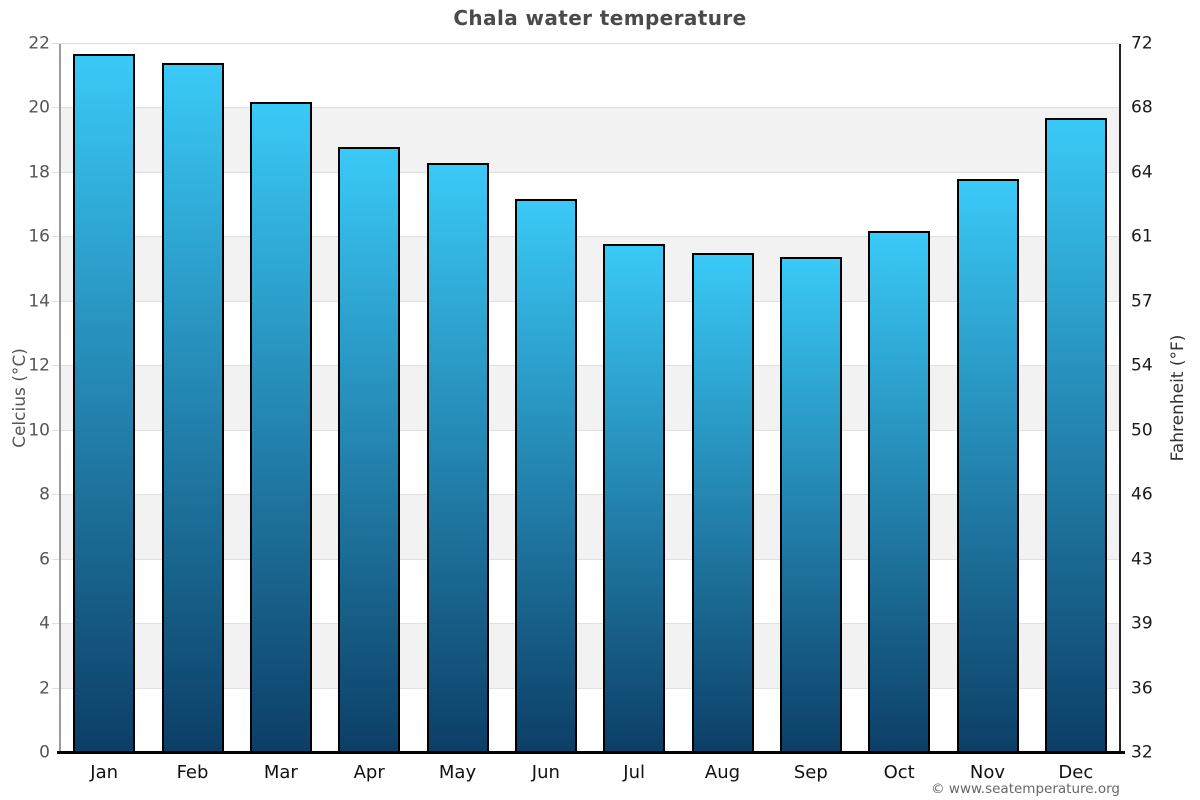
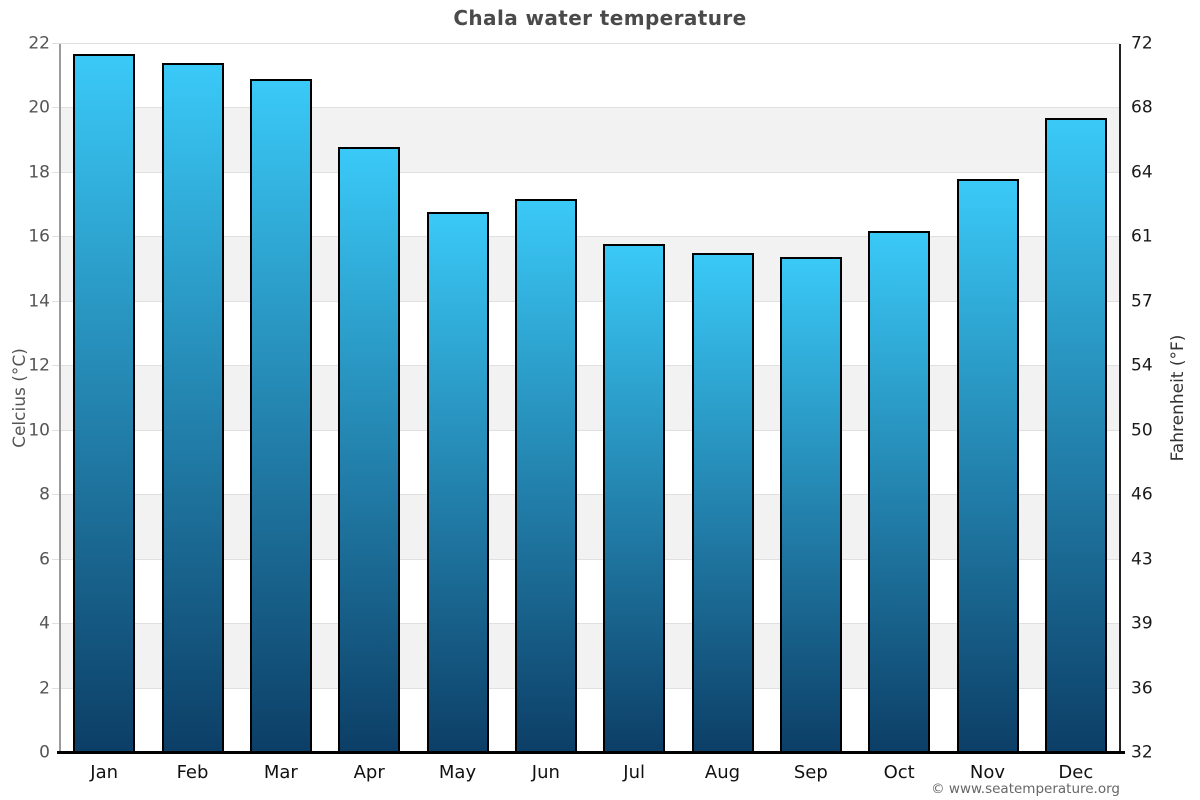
Mar: 20.2 -> 20.9
May: 18.3 -> 16.8
